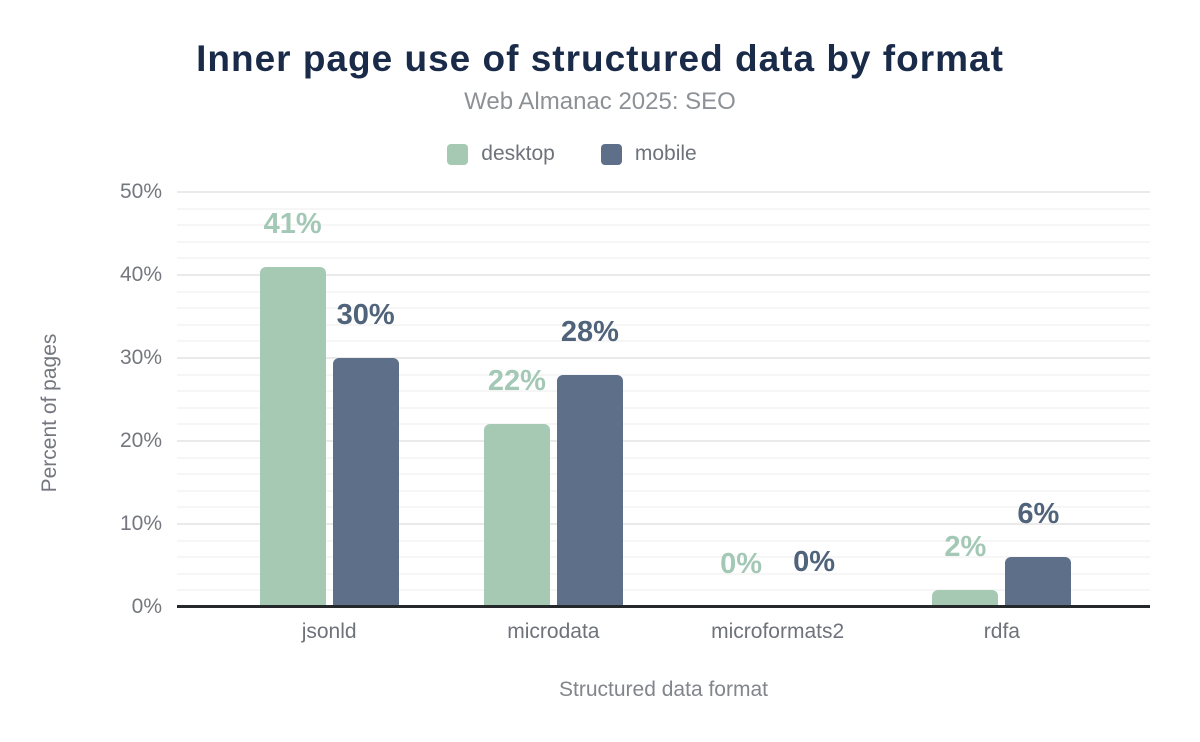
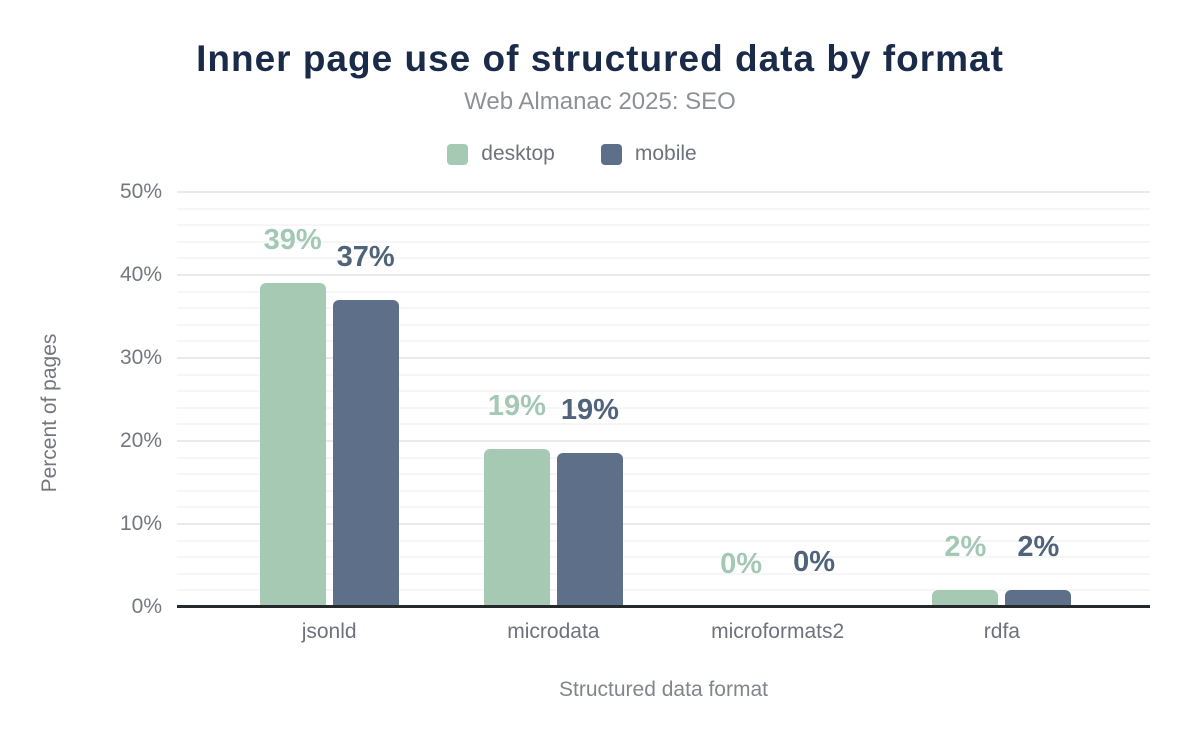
desktop/jsonld: 41% -> 39%
mobile/jsonld: 30% -> 37%
desktop/microdata: 22% -> 19%
mobile/microdata: 28% -> 19%
mobile/rdfa: 6% -> 2%
